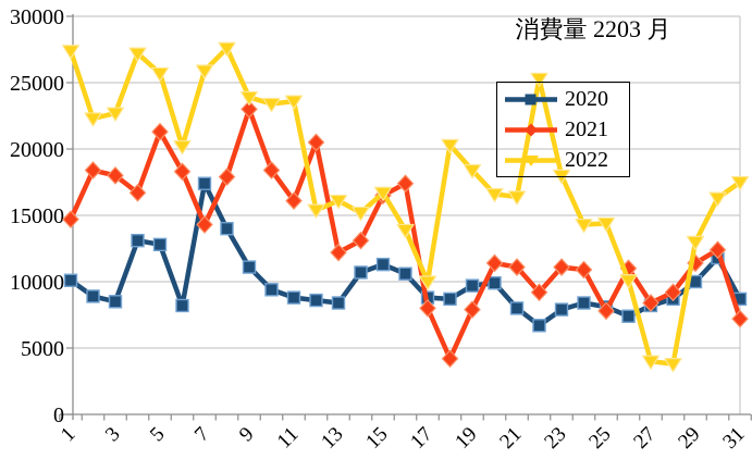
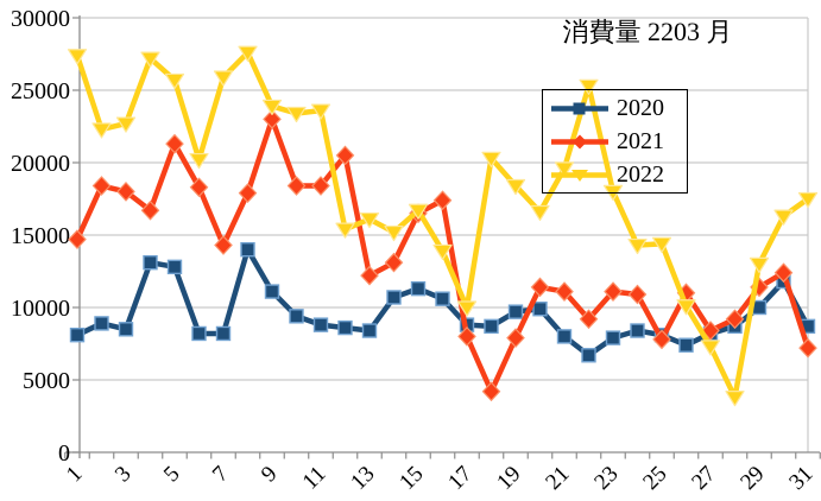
2020/1: 10100 -> 8100
2020/7: 17400 -> 8200
2021/11: 16100 -> 18400
2022/21: 16400 -> 19600
2022/27: 4000 -> 7300
